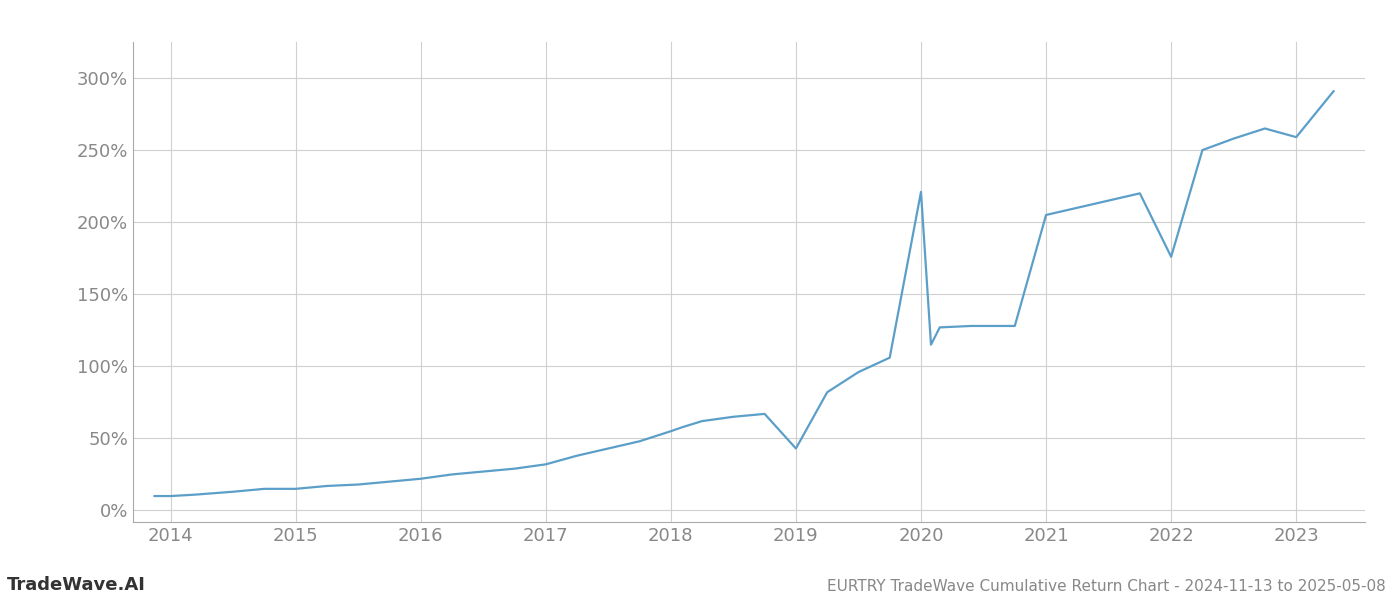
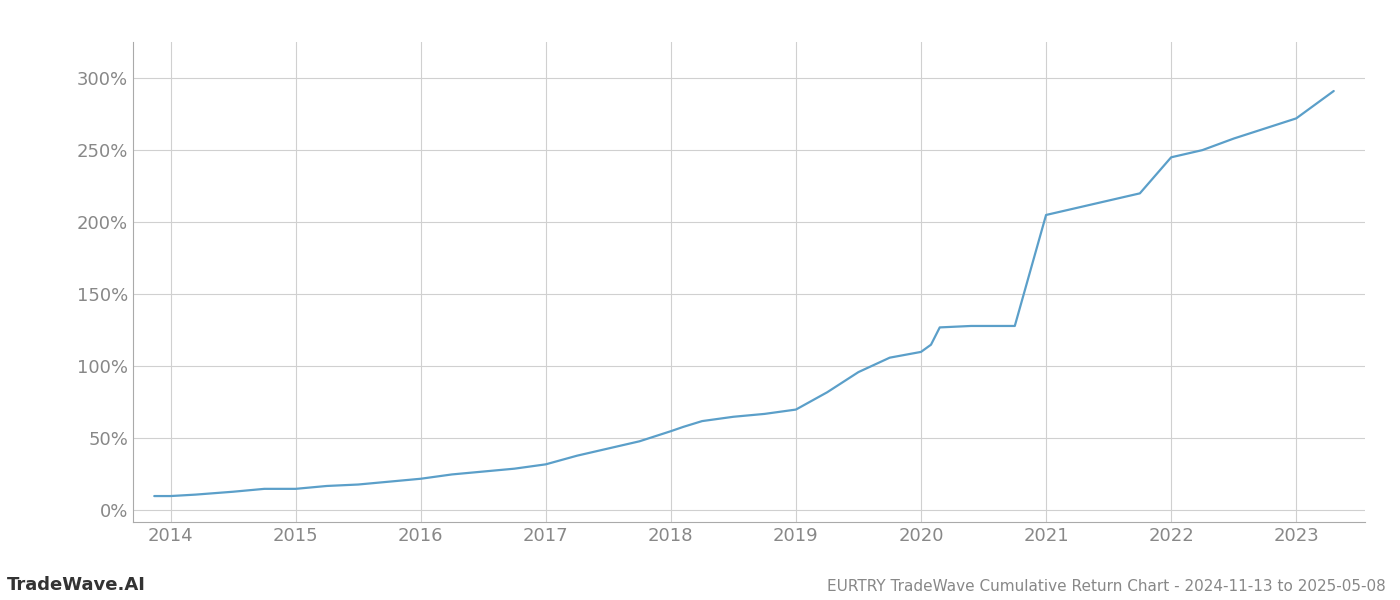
2019: 43% -> 70%
2020: 221% -> 110%
2022: 176% -> 245%
2023: 259% -> 272%
